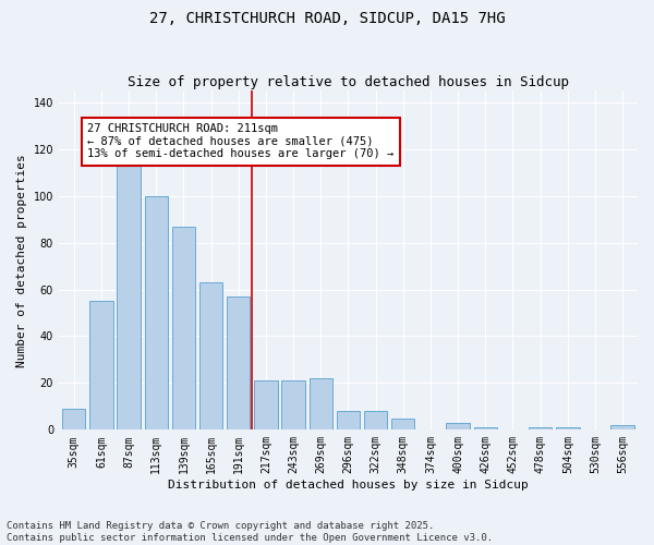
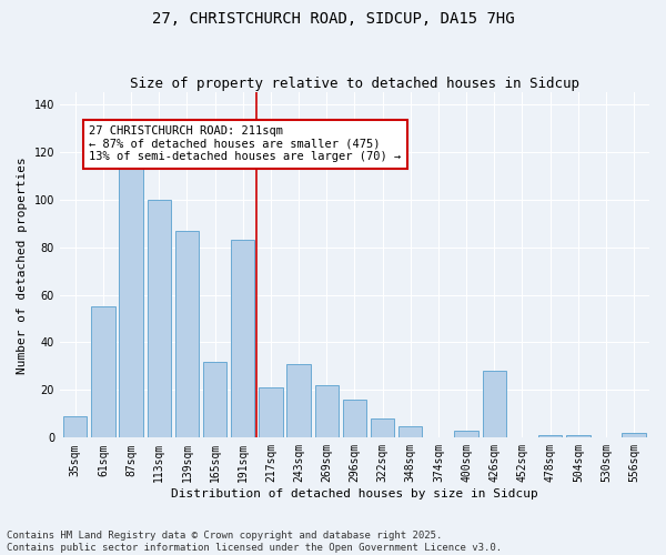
165sqm: 63 -> 32
191sqm: 57 -> 83
243sqm: 21 -> 31
296sqm: 8 -> 16
426sqm: 1 -> 28
